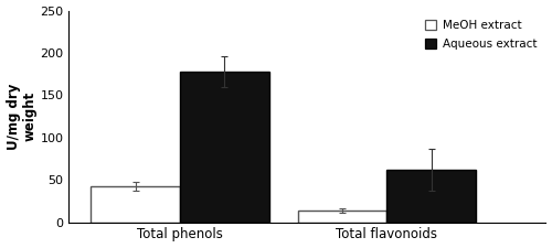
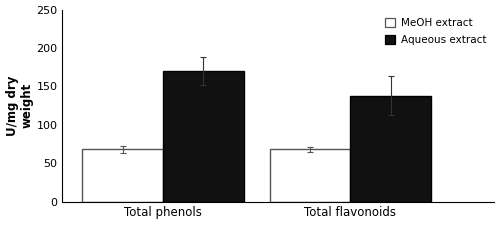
MeOH extract/Total phenols: 42 -> 68
Aqueous extract/Total phenols: 178 -> 170
MeOH extract/Total flavonoids: 14 -> 68
Aqueous extract/Total flavonoids: 62 -> 138
